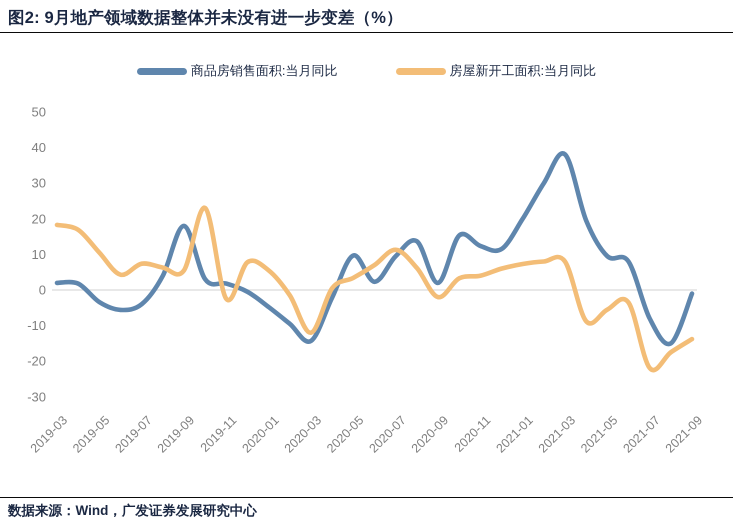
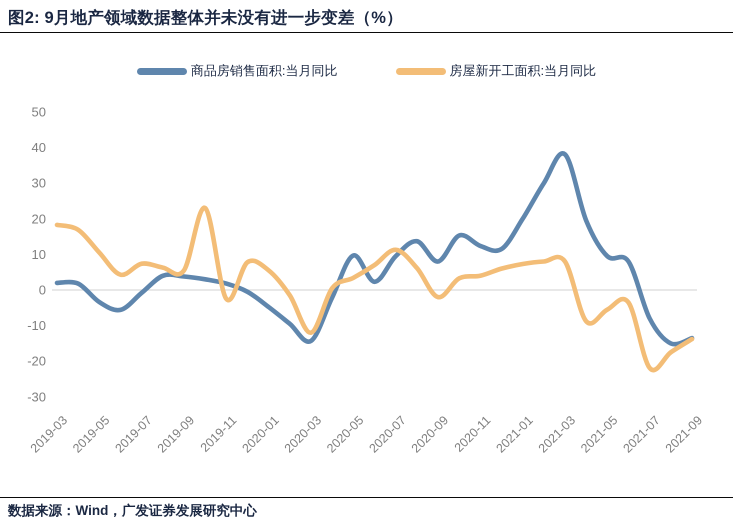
商品房销售面积:当月同比/2019-07: -4 -> -1
商品房销售面积:当月同比/2019-09: 18 -> 4
商品房销售面积:当月同比/2020-09: 2 -> 8
商品房销售面积:当月同比/2021-09: -1 -> -14
